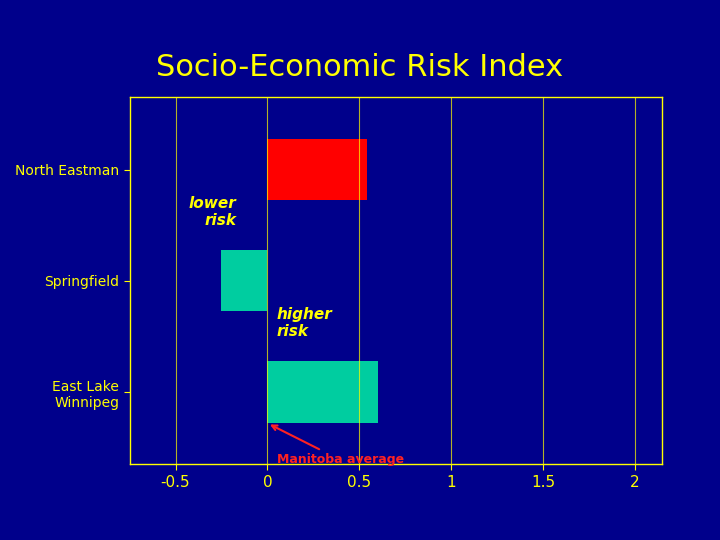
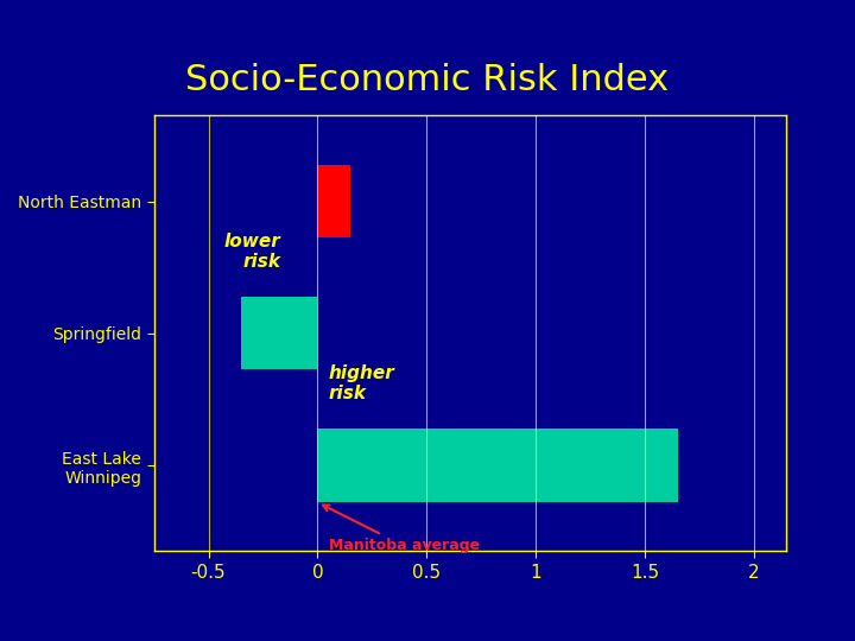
North Eastman: 0.54 -> 0.15
Springfield: -0.25 -> -0.35
East Lake Winnipeg: 0.60 -> 1.65
